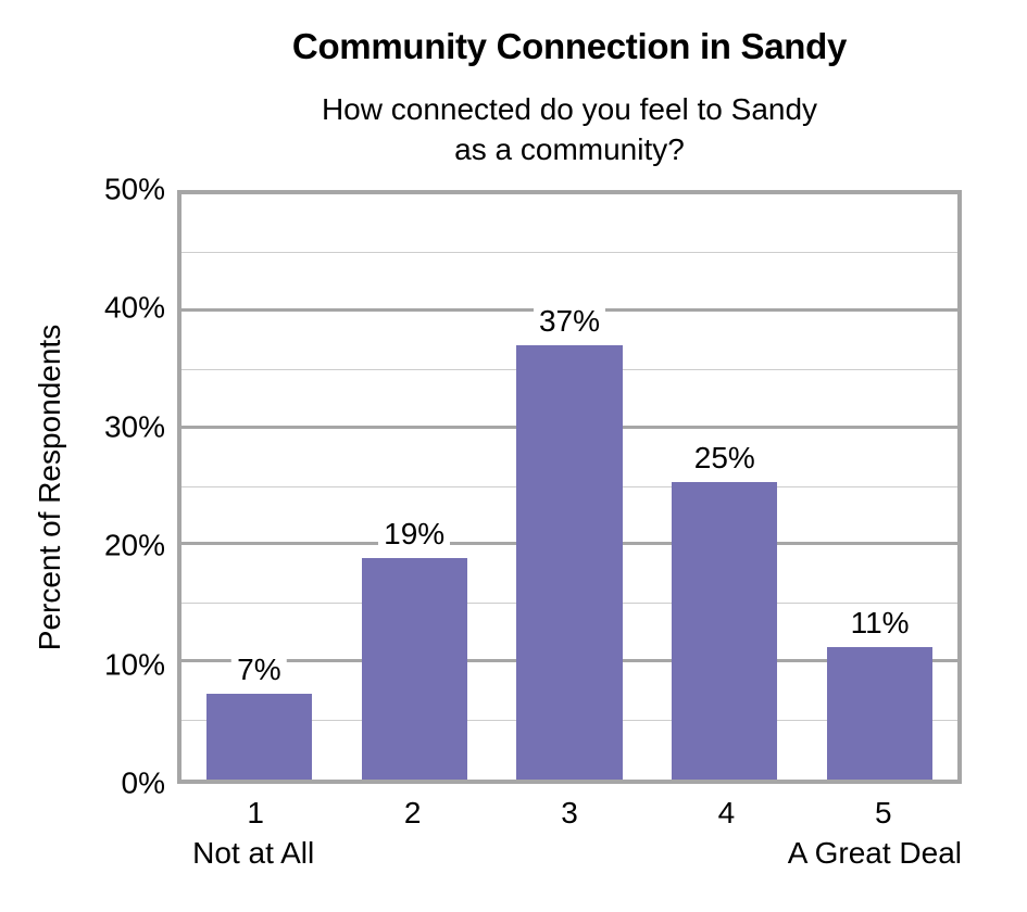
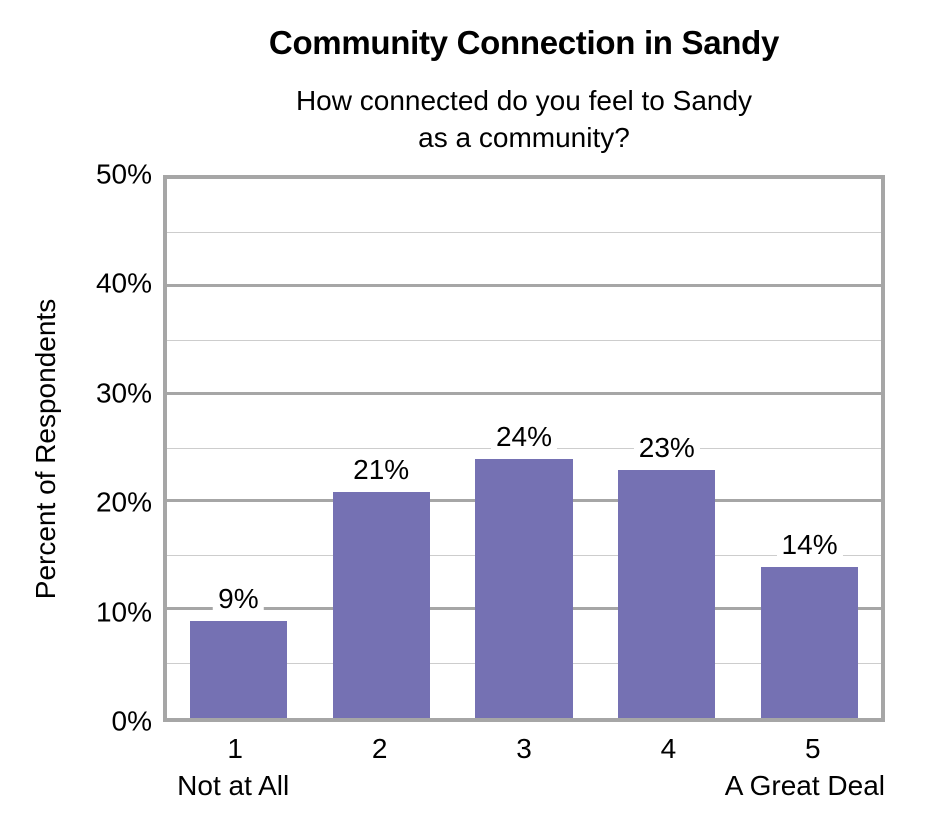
1: 7% -> 9%
2: 19% -> 21%
3: 37% -> 24%
4: 25% -> 23%
5: 11% -> 14%
